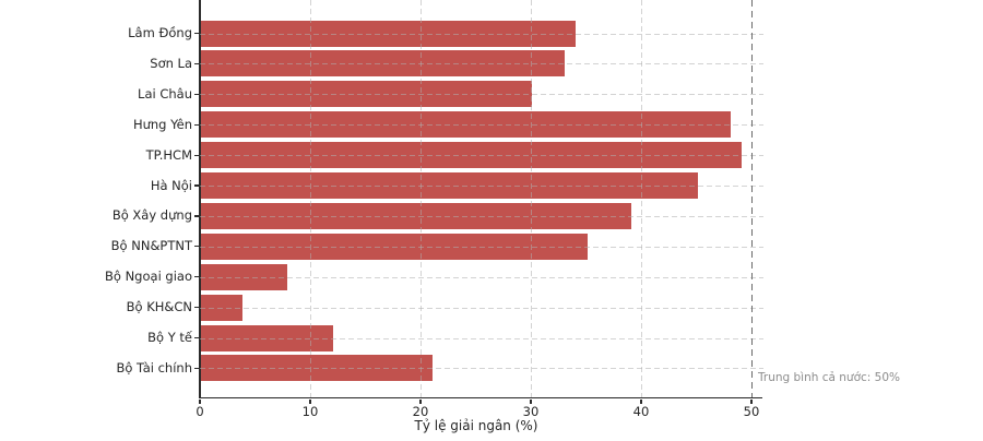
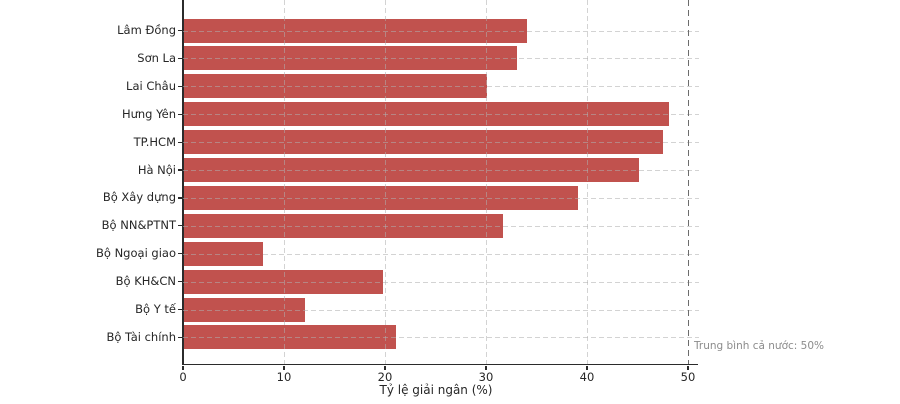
TP.HCM: 49.0 -> 47.4
Bộ NN&PTNT: 35.0 -> 31.6
Bộ KH&CN: 3.8 -> 19.7
